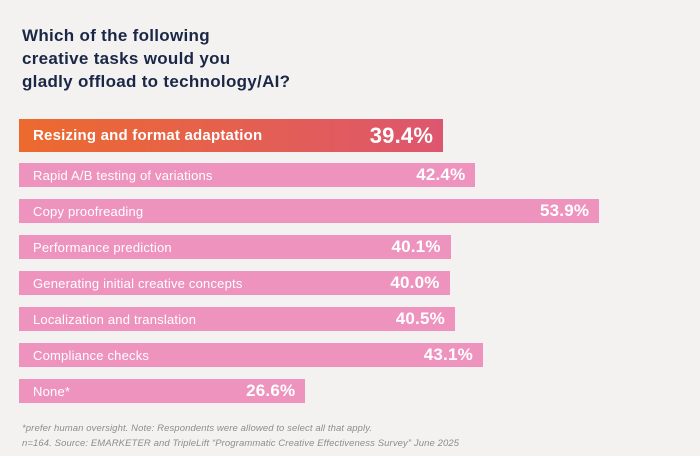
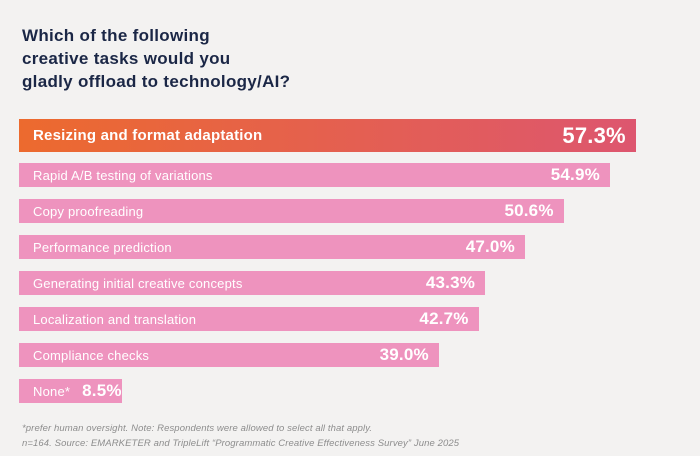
Resizing and format adaptation: 39.4% -> 57.3%
Rapid A/B testing of variations: 42.4% -> 54.9%
Copy proofreading: 53.9% -> 50.6%
Performance prediction: 40.1% -> 47.0%
Generating initial creative concepts: 40.0% -> 43.3%
Localization and translation: 40.5% -> 42.7%
Compliance checks: 43.1% -> 39.0%
None*: 26.6% -> 8.5%
